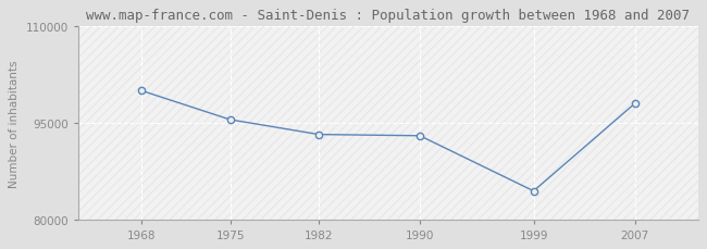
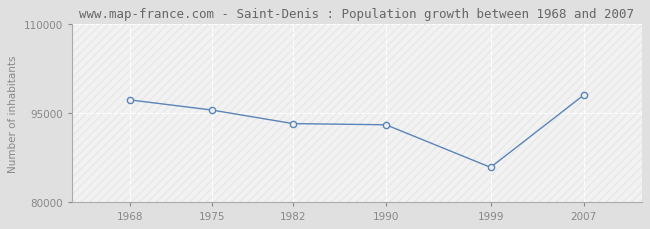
1968: 100000 -> 97200
1999: 84400 -> 85800
